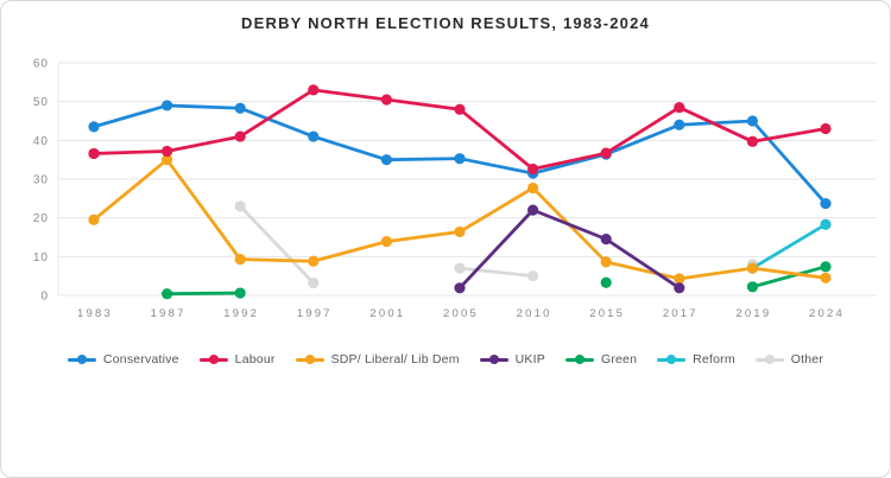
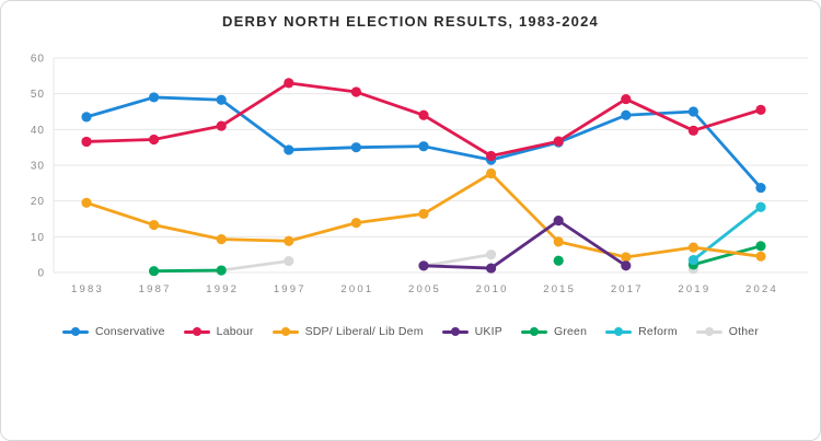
SDP/ Liberal/ Lib Dem/1987: 35 -> 13
Other/1992: 23 -> 1
Conservative/1997: 41 -> 34
Labour/2005: 48 -> 44
Other/2005: 7 -> 2
UKIP/2010: 22 -> 1
Reform/2019: 7 -> 4
Other/2019: 8 -> 1
Labour/2024: 43 -> 46
